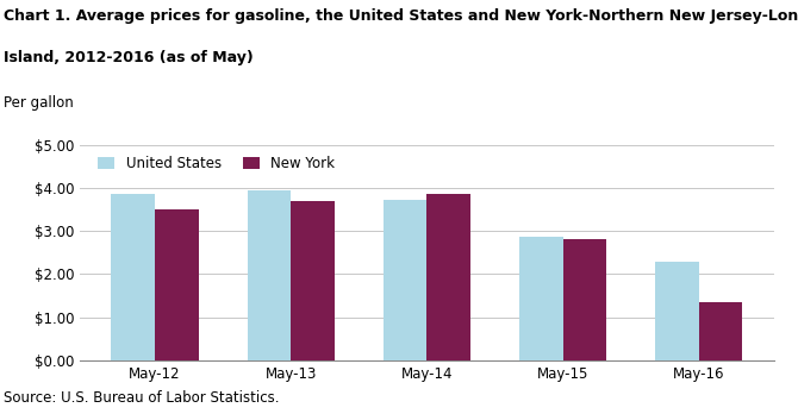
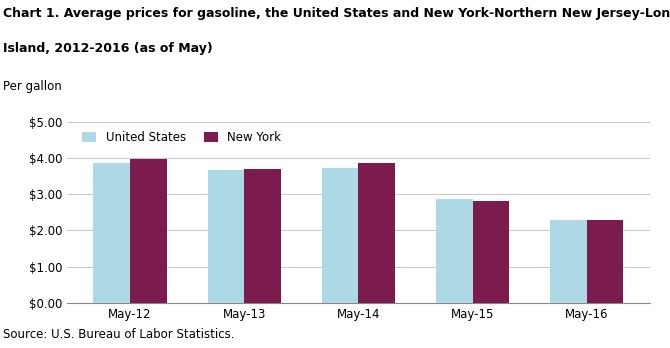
New York/May-12: $3.50 -> $3.97
United States/May-13: $3.95 -> $3.67
New York/May-16: $1.35 -> $2.30
